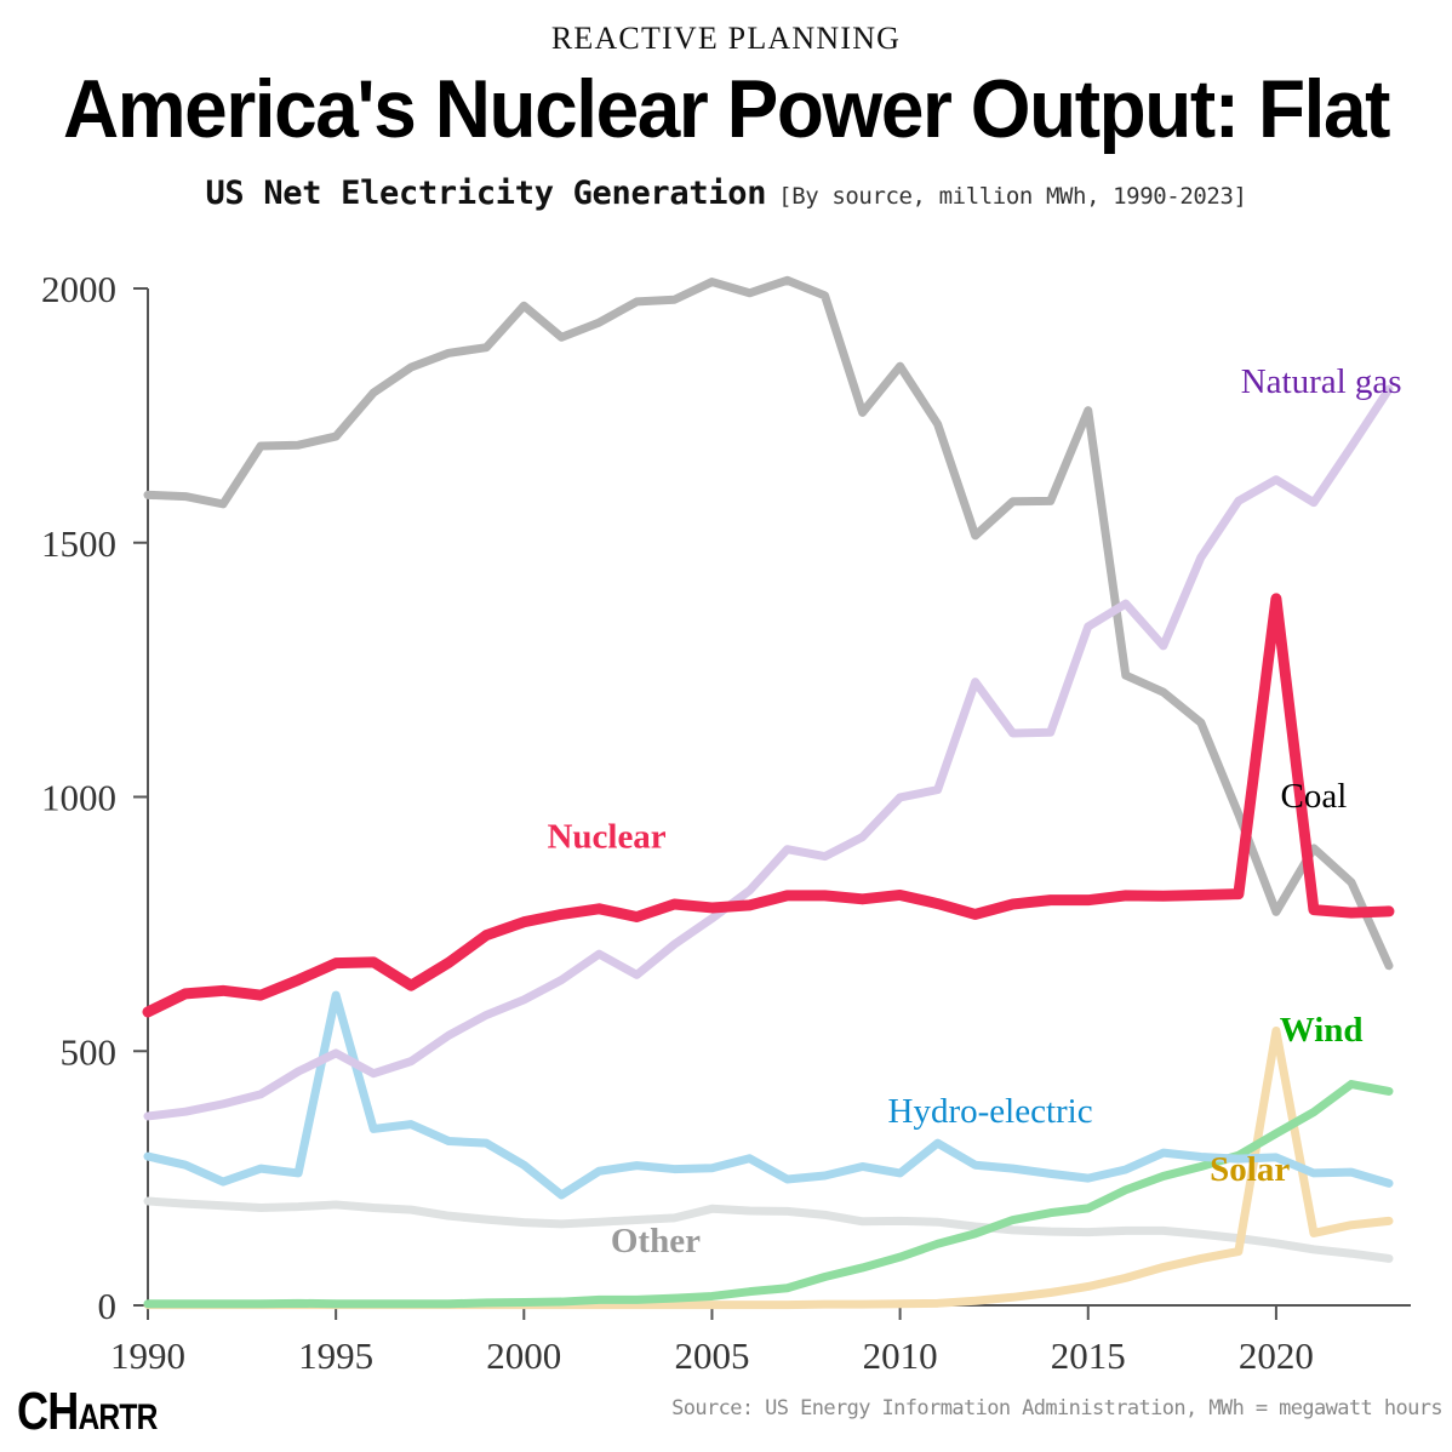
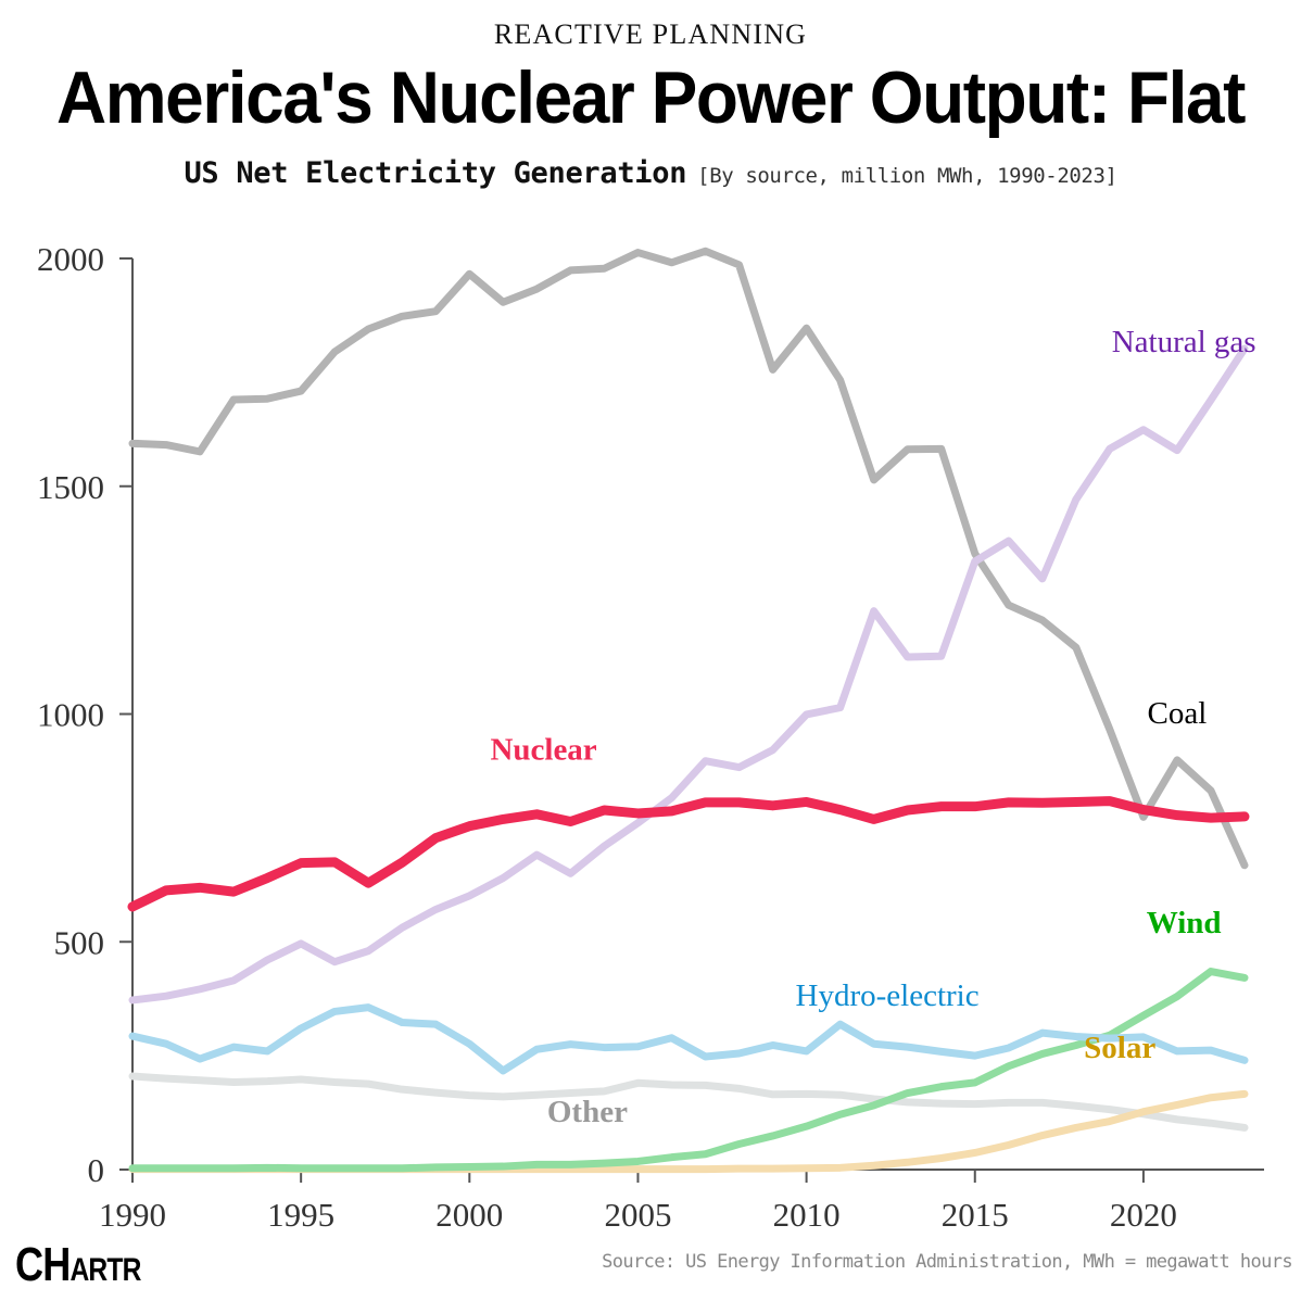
Hydro-electric/1995: 610 -> 310
Coal/2015: 1760 -> 1350
Nuclear/2020: 1390 -> 790
Solar/2020: 540 -> 130
